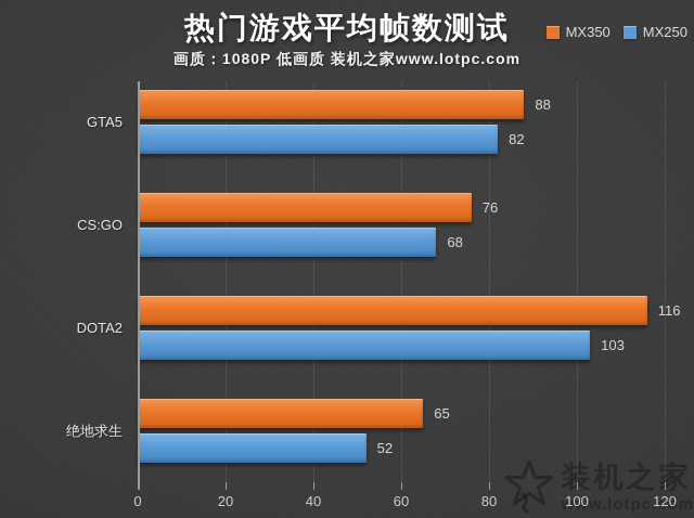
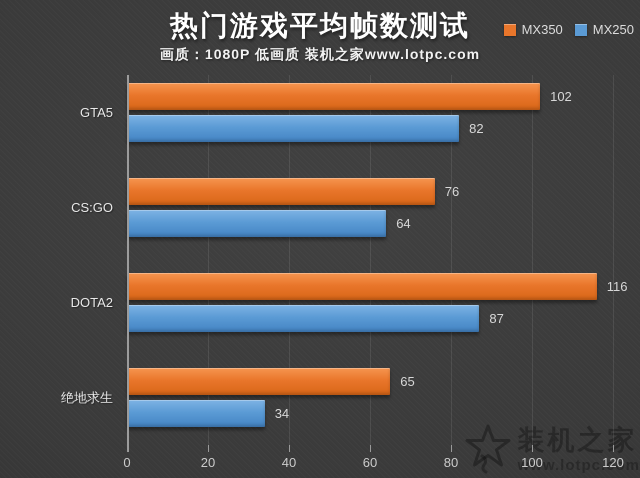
MX350/GTA5: 88 -> 102
MX250/CS:GO: 68 -> 64
MX250/DOTA2: 103 -> 87
MX250/绝地求生: 52 -> 34
